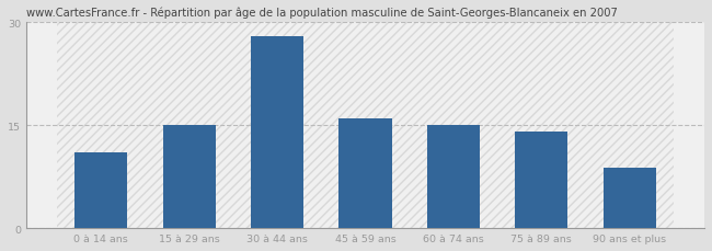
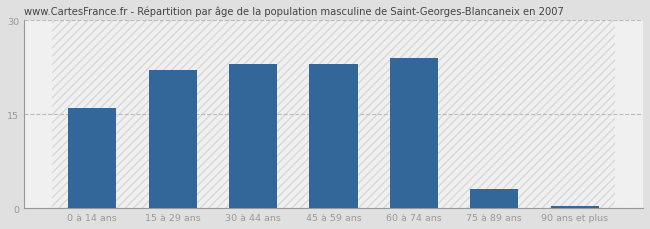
0 à 14 ans: 11.0 -> 16.0
15 à 29 ans: 15.0 -> 22.0
30 à 44 ans: 28.0 -> 23.0
45 à 59 ans: 16.0 -> 23.0
60 à 74 ans: 15.0 -> 24.0
75 à 89 ans: 14.0 -> 3.0
90 ans et plus: 8.8 -> 0.3
